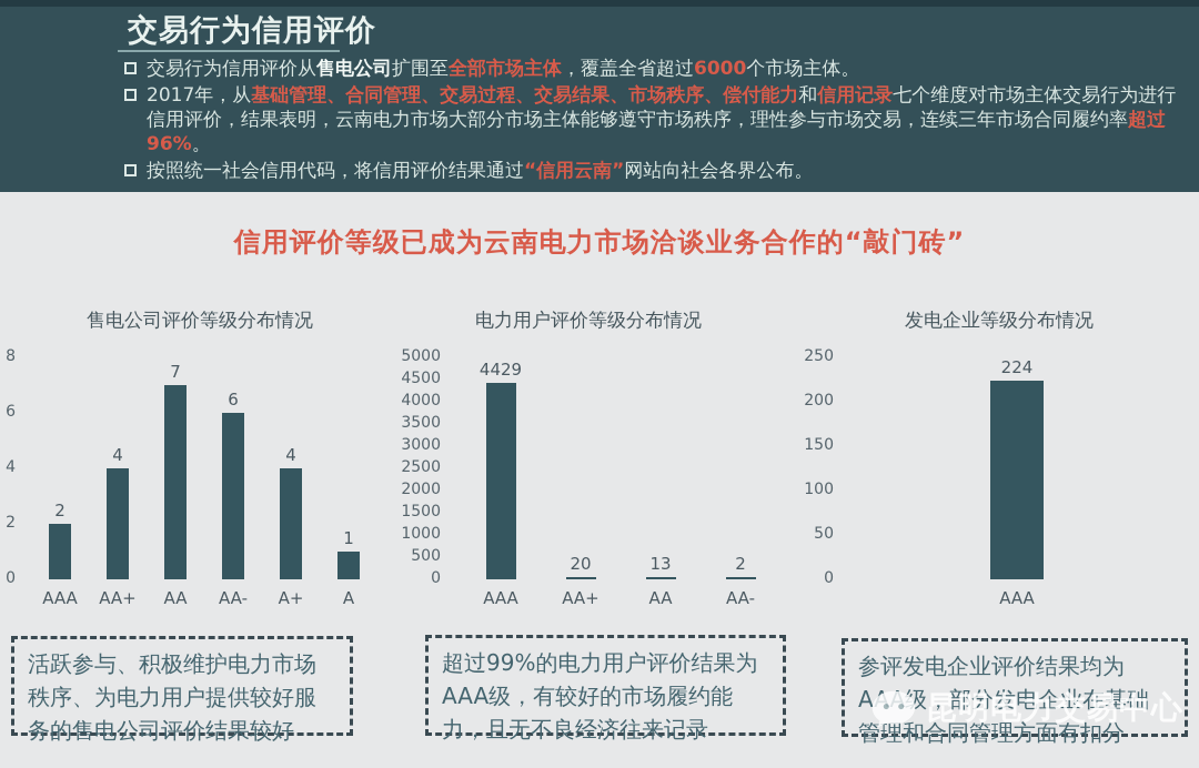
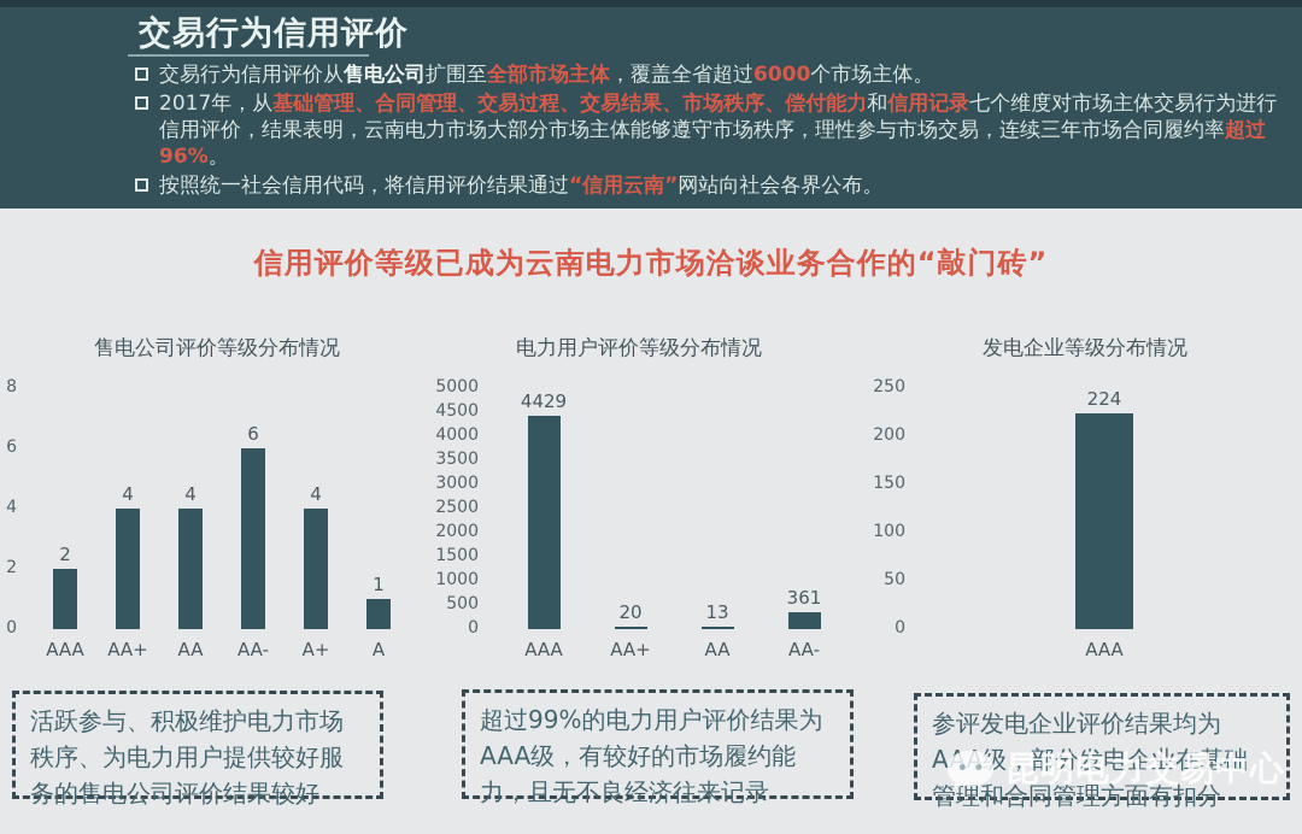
售电公司评价等级分布情况/AA: 7 -> 4
电力用户评价等级分布情况/AA-: 2 -> 361
